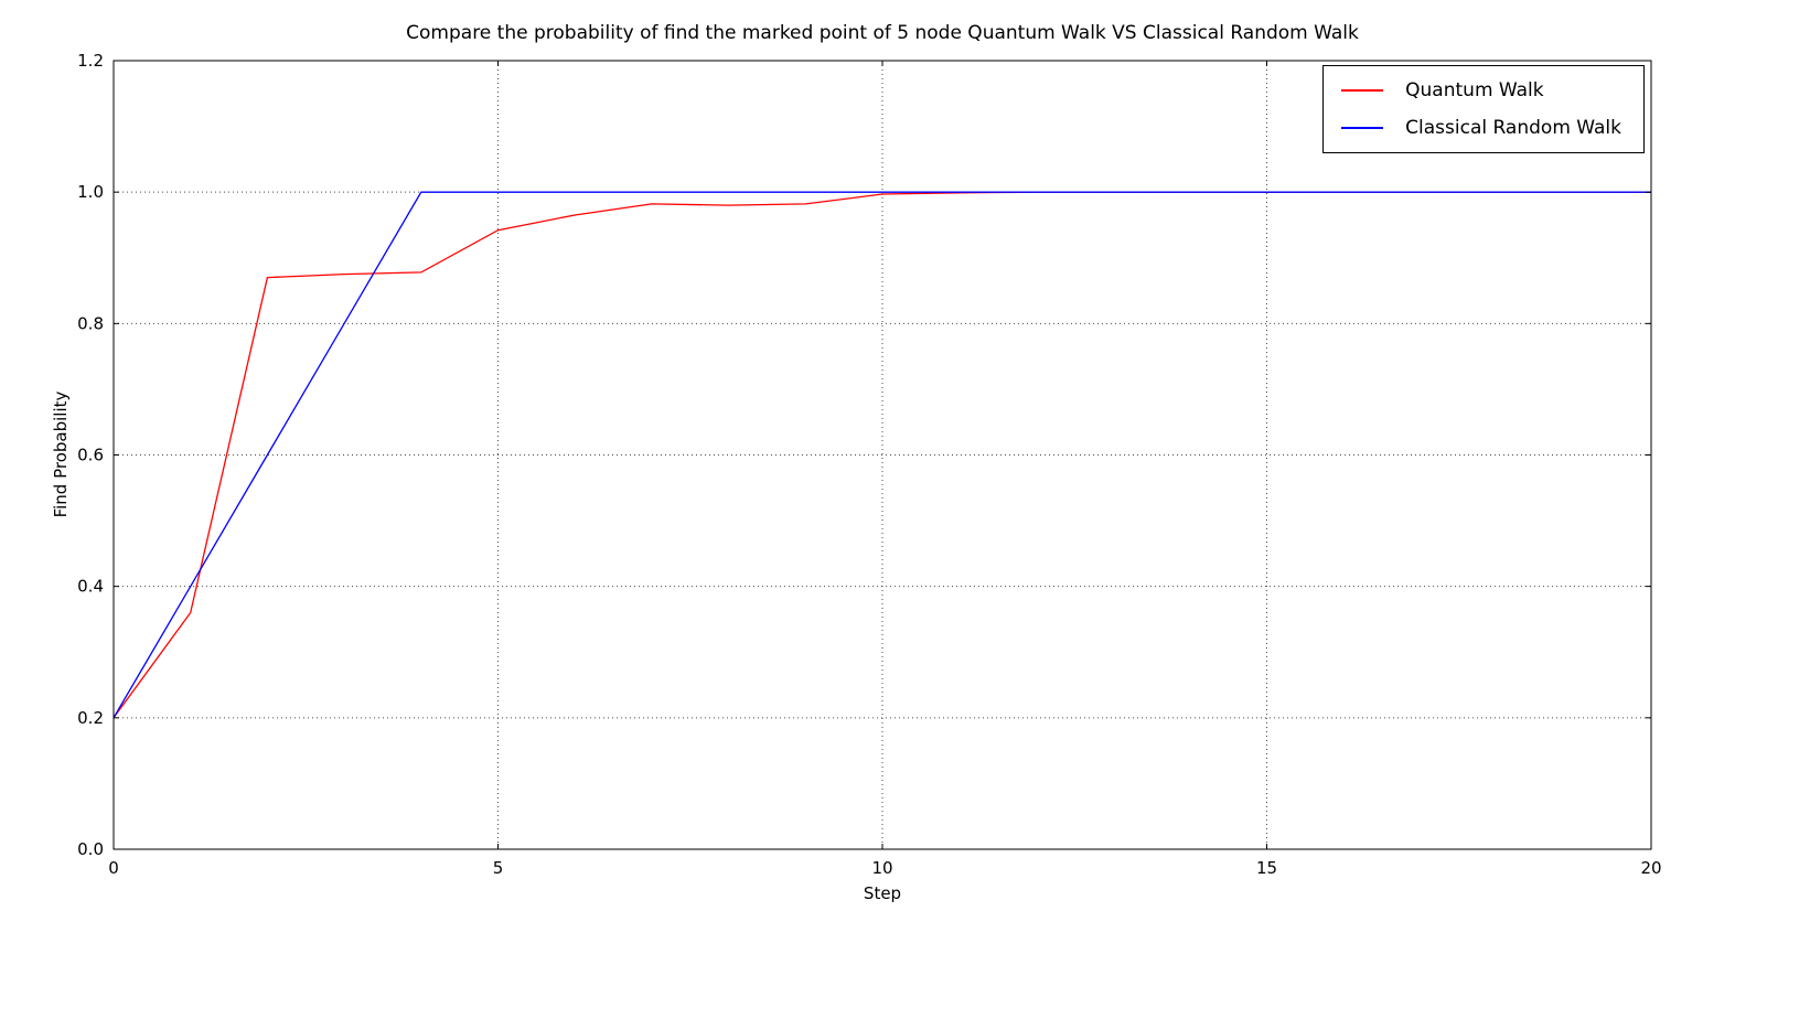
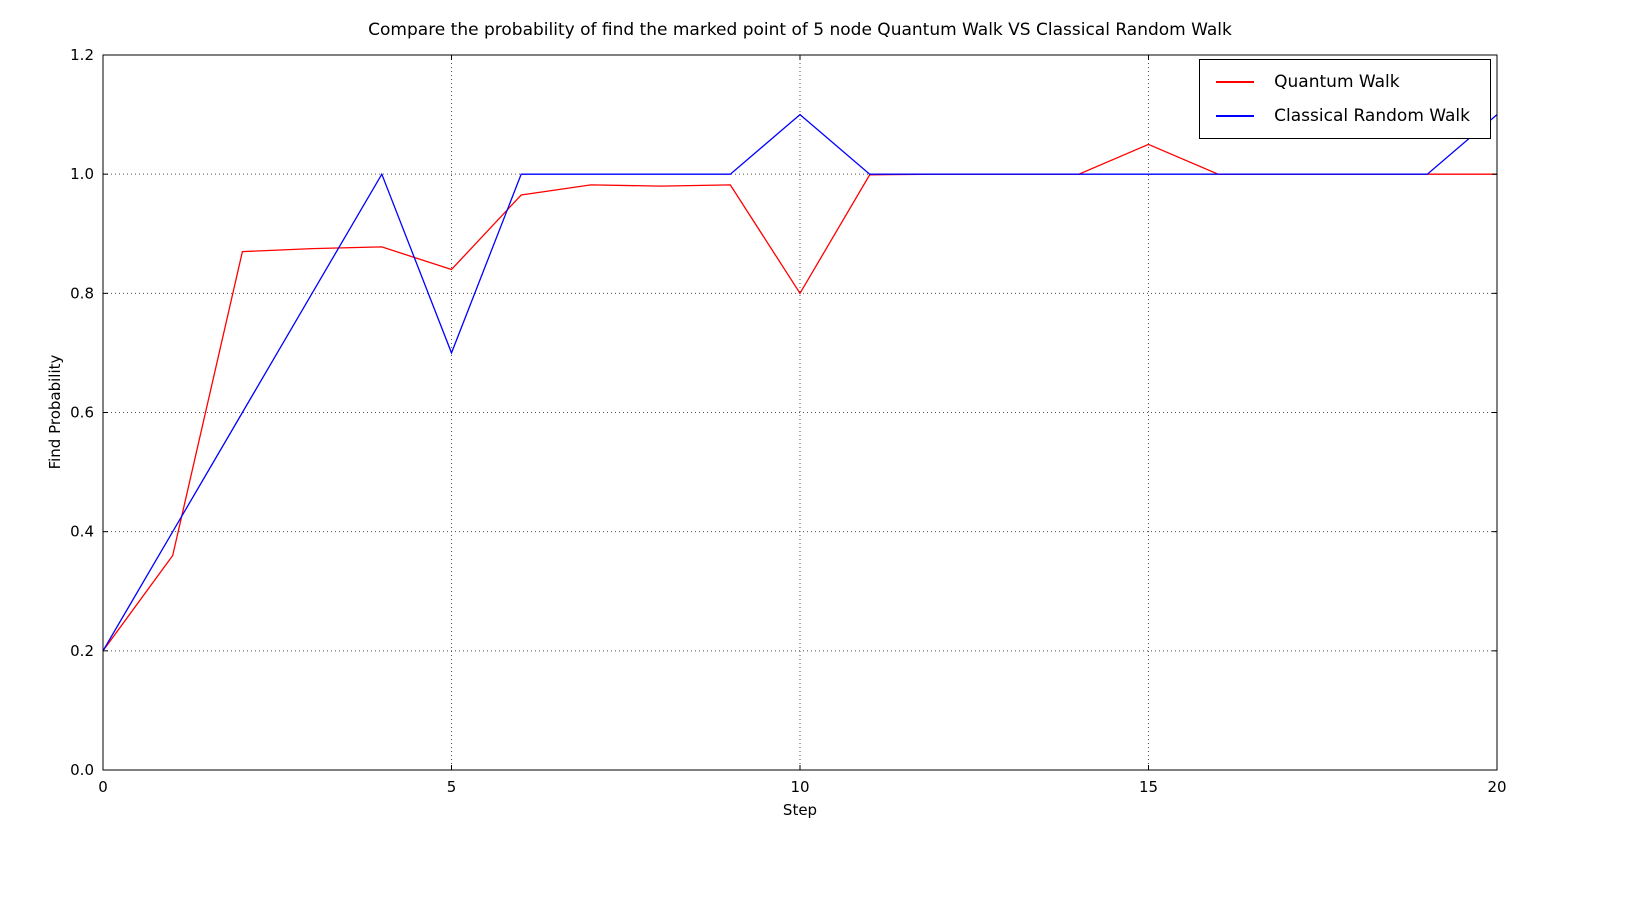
Quantum Walk/5: 0.94 -> 0.84
Classical Random Walk/5: 1.0 -> 0.7
Quantum Walk/10: 1.00 -> 0.80
Classical Random Walk/10: 1.0 -> 1.1
Quantum Walk/15: 1.00 -> 1.05
Classical Random Walk/20: 1.0 -> 1.1
